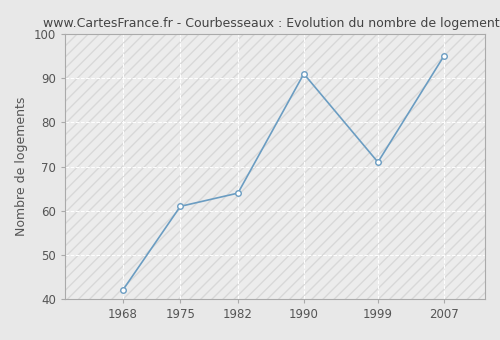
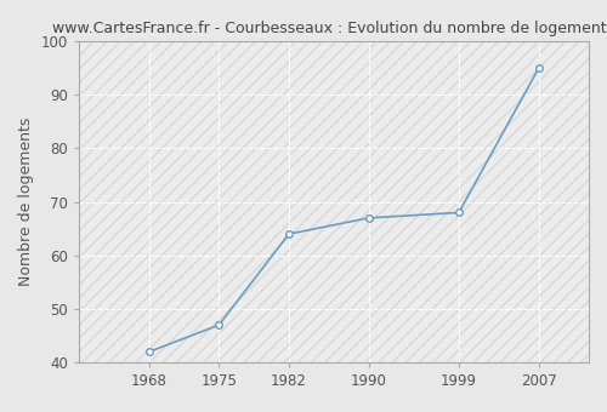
1975: 61 -> 47
1990: 91 -> 67
1999: 71 -> 68
